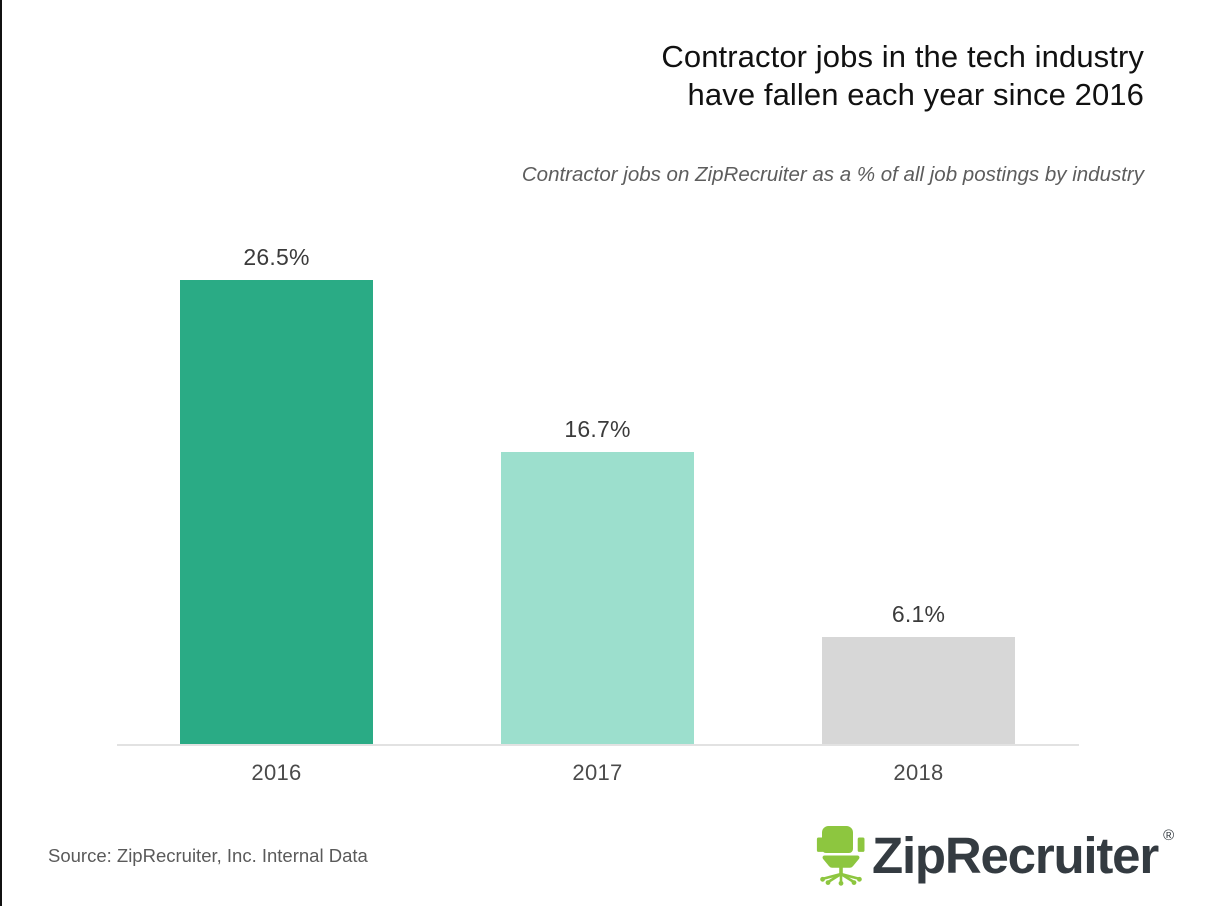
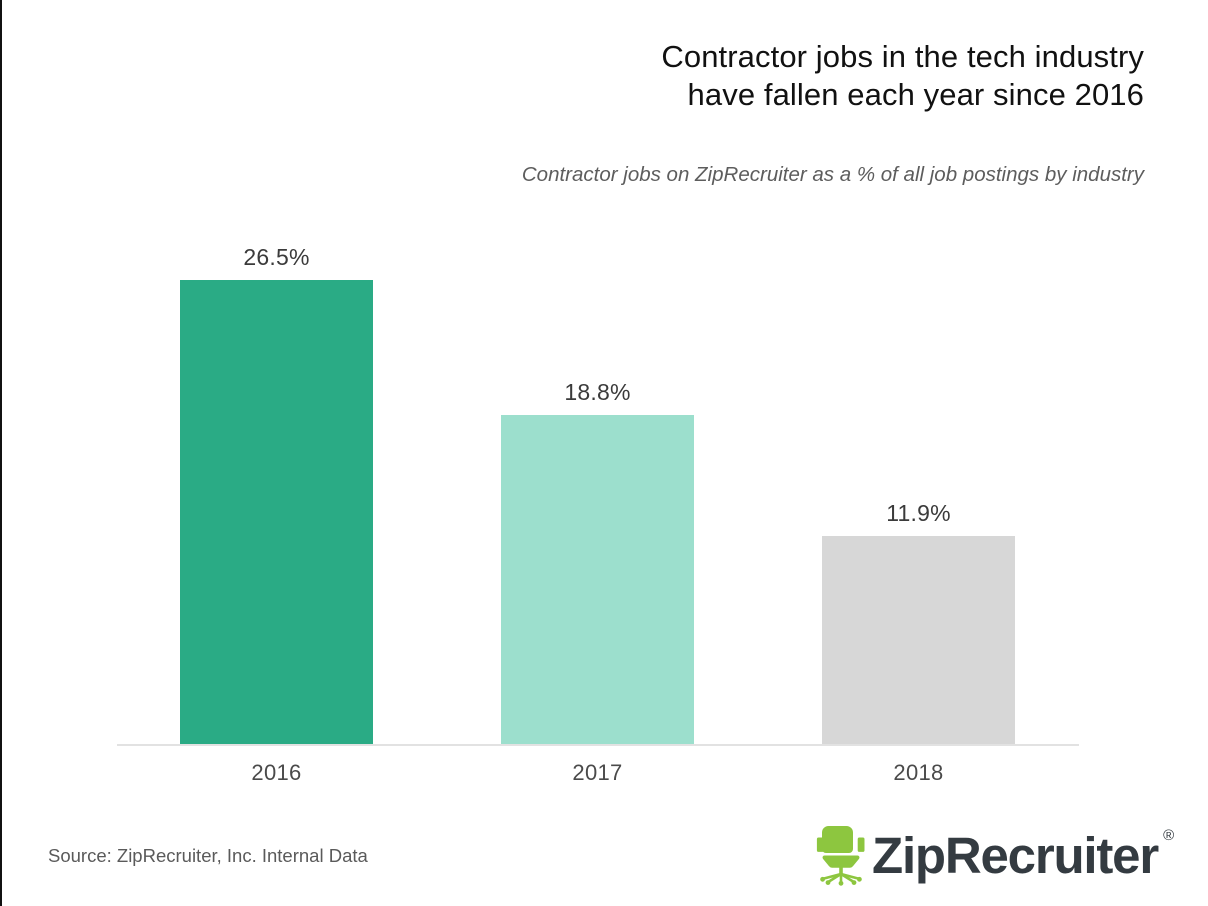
2017: 16.7% -> 18.8%
2018: 6.1% -> 11.9%
